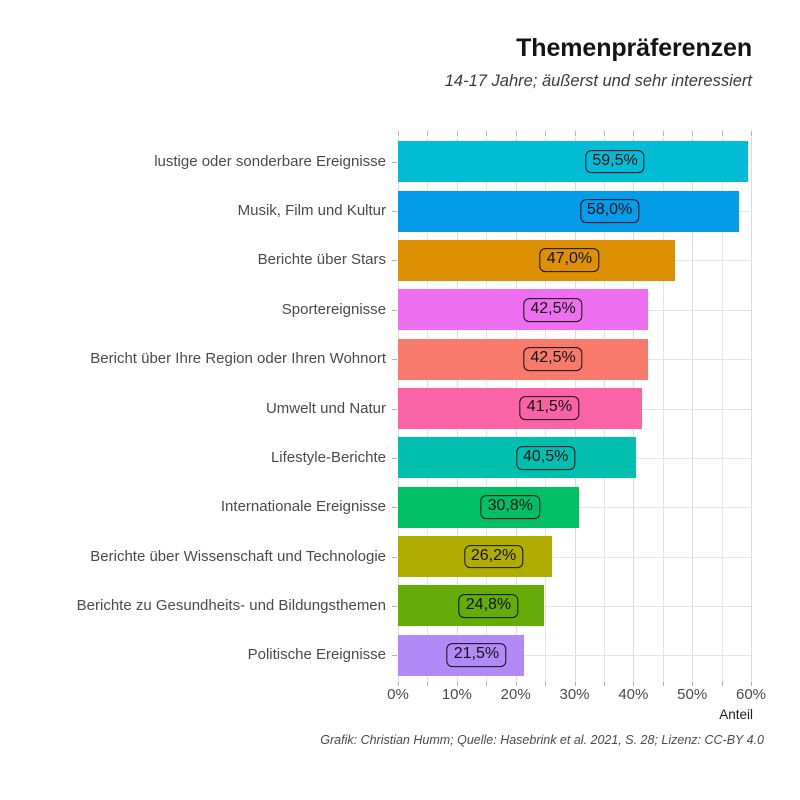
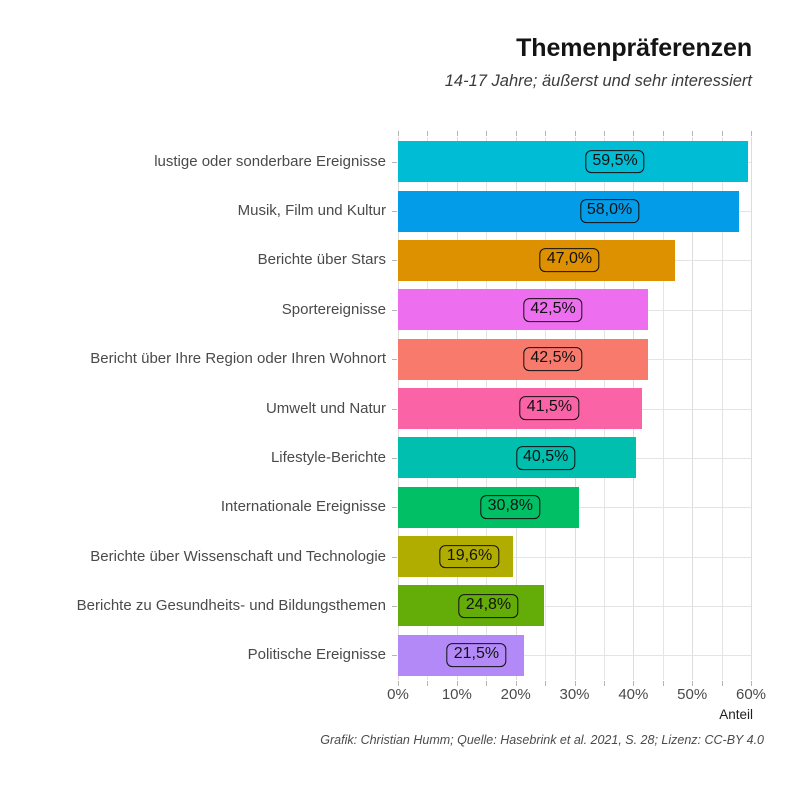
Berichte über Wissenschaft und Technologie: 26,2% -> 19,6%
